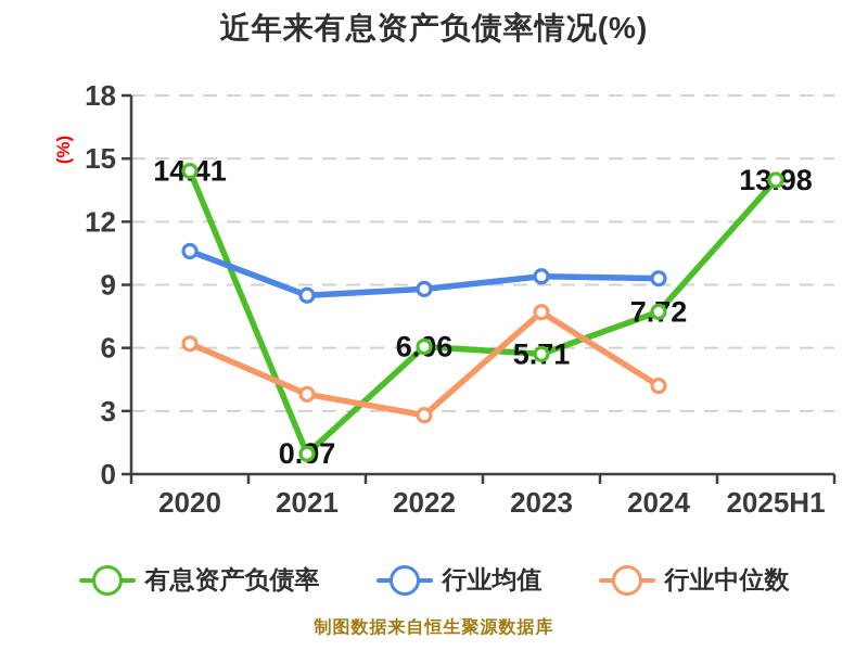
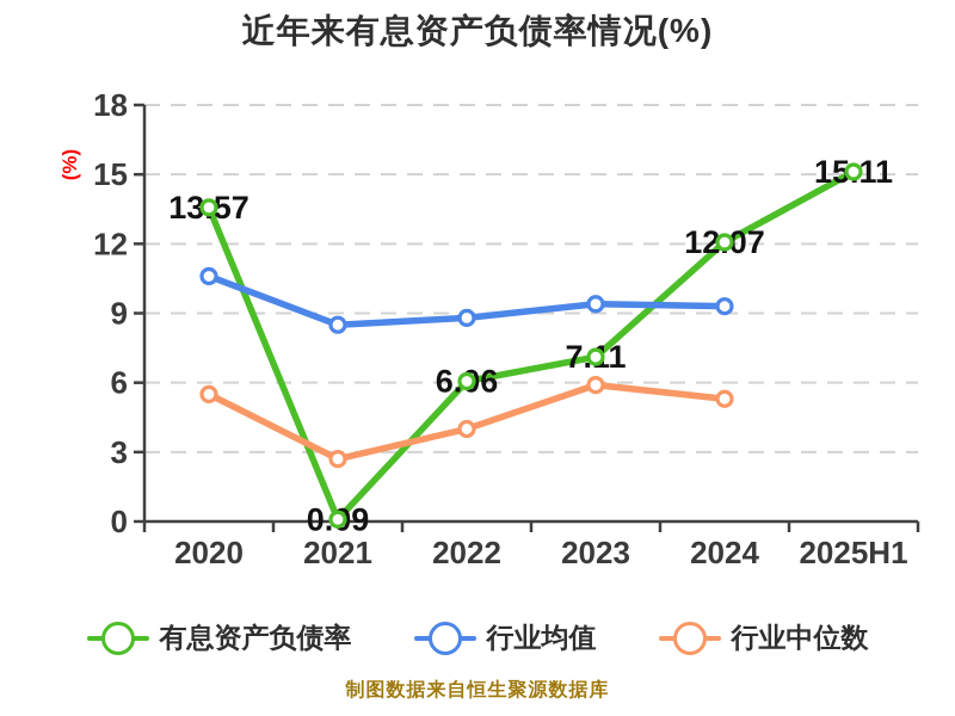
有息资产负债率/2020: 14.41 -> 13.57
行业中位数/2020: 6.2 -> 5.5
有息资产负债率/2021: 0.97 -> 0.09
行业中位数/2021: 3.8 -> 2.7
行业中位数/2022: 2.8 -> 4.0
有息资产负债率/2023: 5.71 -> 7.11
行业中位数/2023: 7.7 -> 5.9
有息资产负债率/2024: 7.72 -> 12.07
行业中位数/2024: 4.2 -> 5.3
有息资产负债率/2025H1: 13.98 -> 15.11
